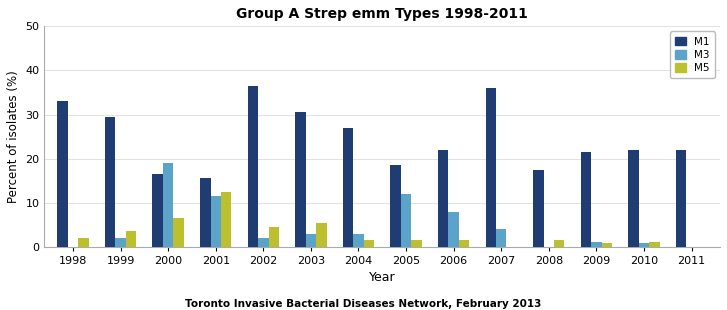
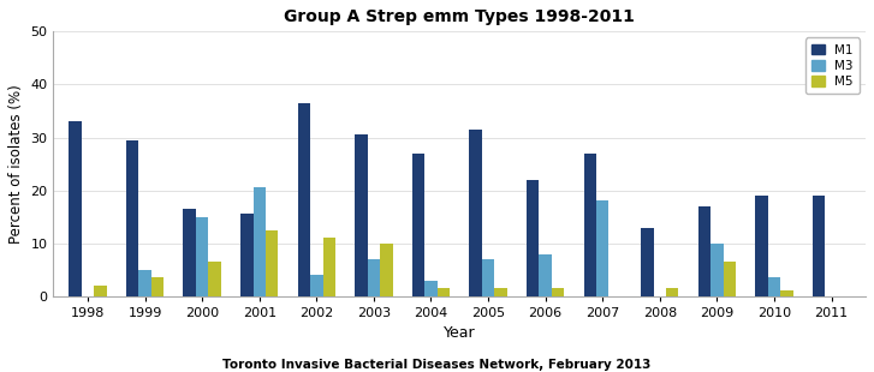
M3/1999: 2.0 -> 5.0
M3/2000: 19.0 -> 15.0
M3/2001: 11.5 -> 20.5
M3/2002: 2.0 -> 4.0
M5/2002: 4.5 -> 11.0
M3/2003: 3.0 -> 7.0
M5/2003: 5.5 -> 10.0
M1/2005: 18.5 -> 31.5
M3/2005: 12.0 -> 7.0
M1/2007: 36.0 -> 27.0
M3/2007: 4.0 -> 18.0
M1/2008: 17.5 -> 13.0
M1/2009: 21.5 -> 17.0
M3/2009: 1.0 -> 10.0
M5/2009: 0.8 -> 6.5
M1/2010: 22.0 -> 19.0
M3/2010: 0.8 -> 3.5
M1/2011: 22.0 -> 19.0
